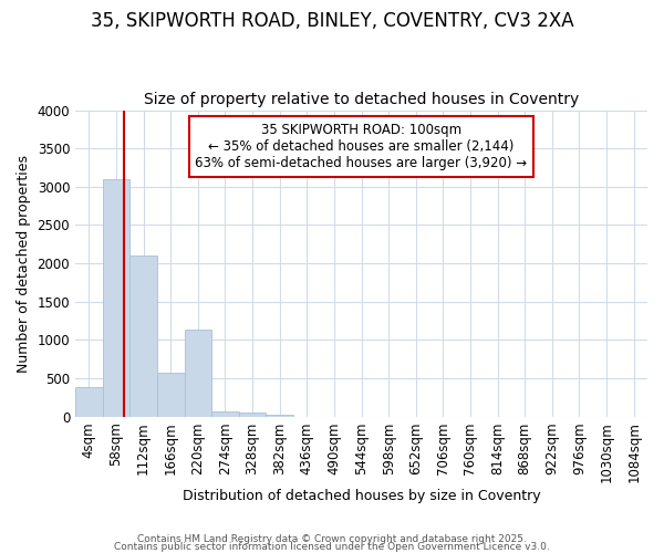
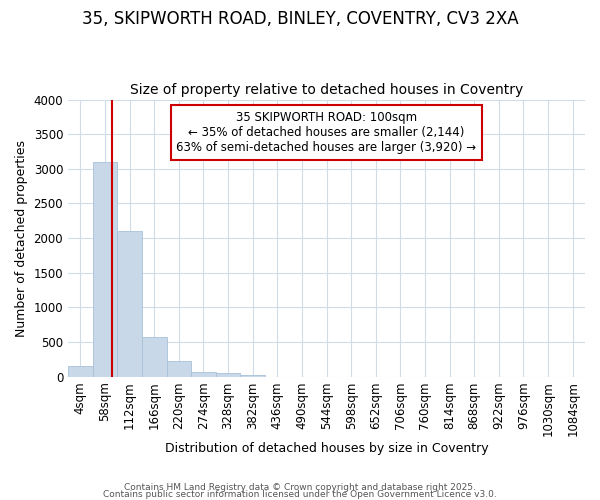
4sqm: 380 -> 150
220sqm: 1140 -> 220
